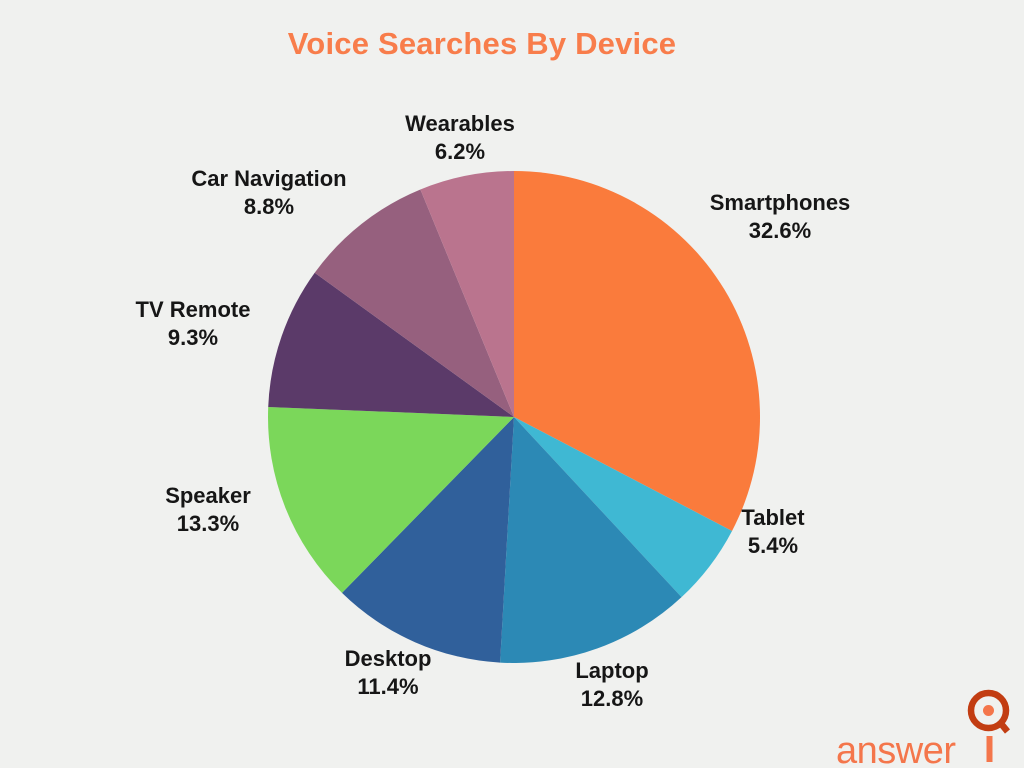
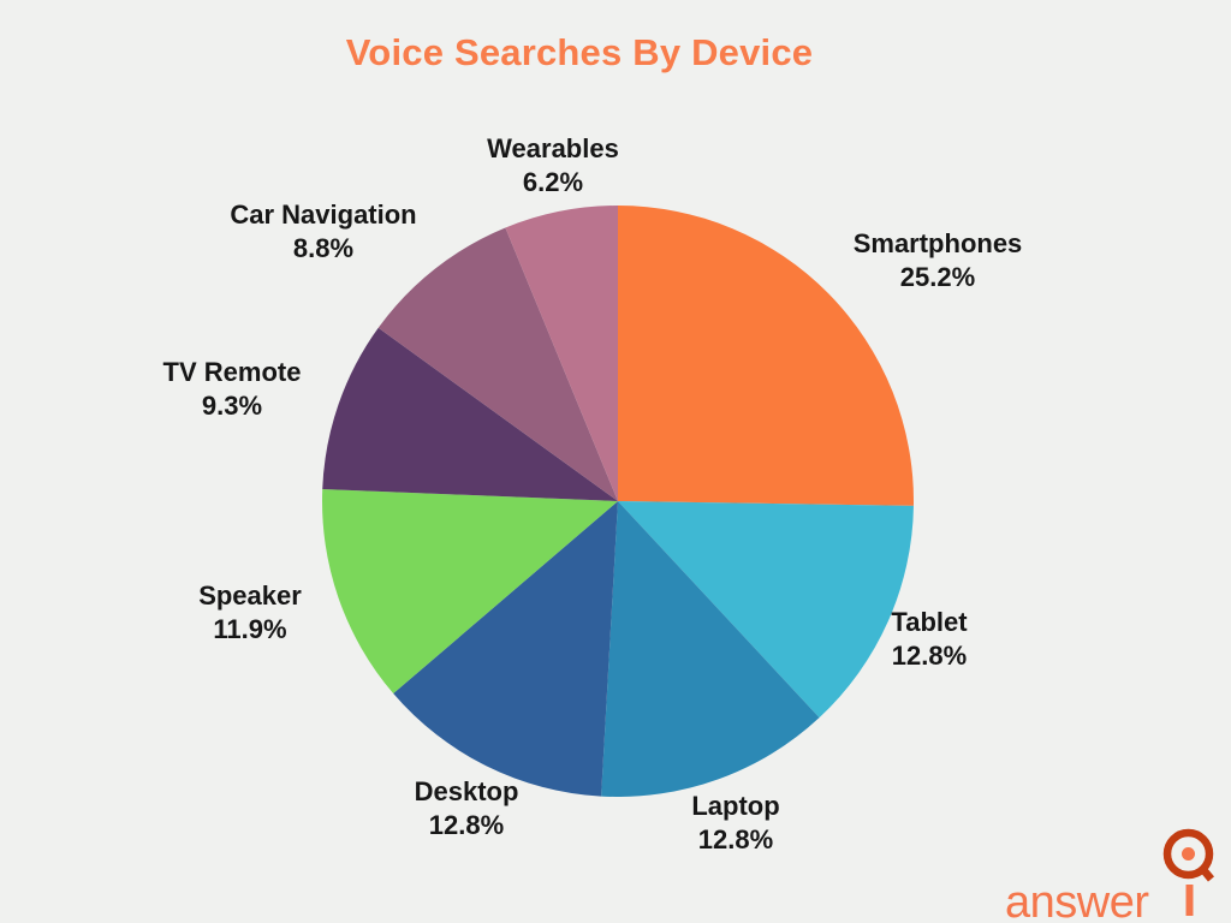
Smartphones: 32.6% -> 25.2%
Tablet: 5.4% -> 12.8%
Desktop: 11.4% -> 12.8%
Speaker: 13.3% -> 11.9%
